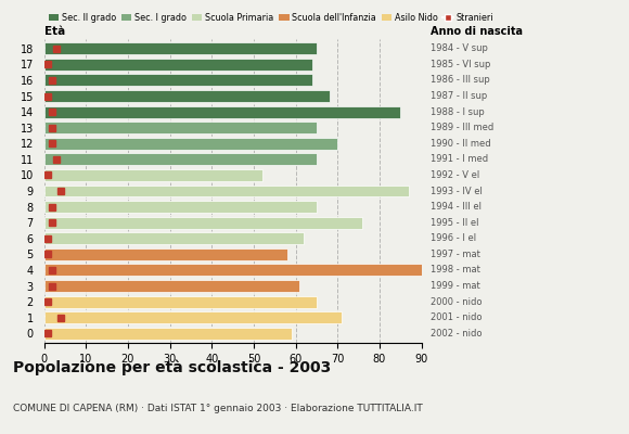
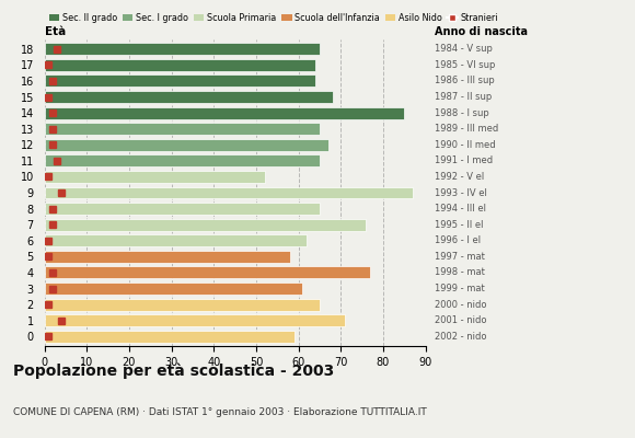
12: 70 -> 67
4: 90 -> 77
